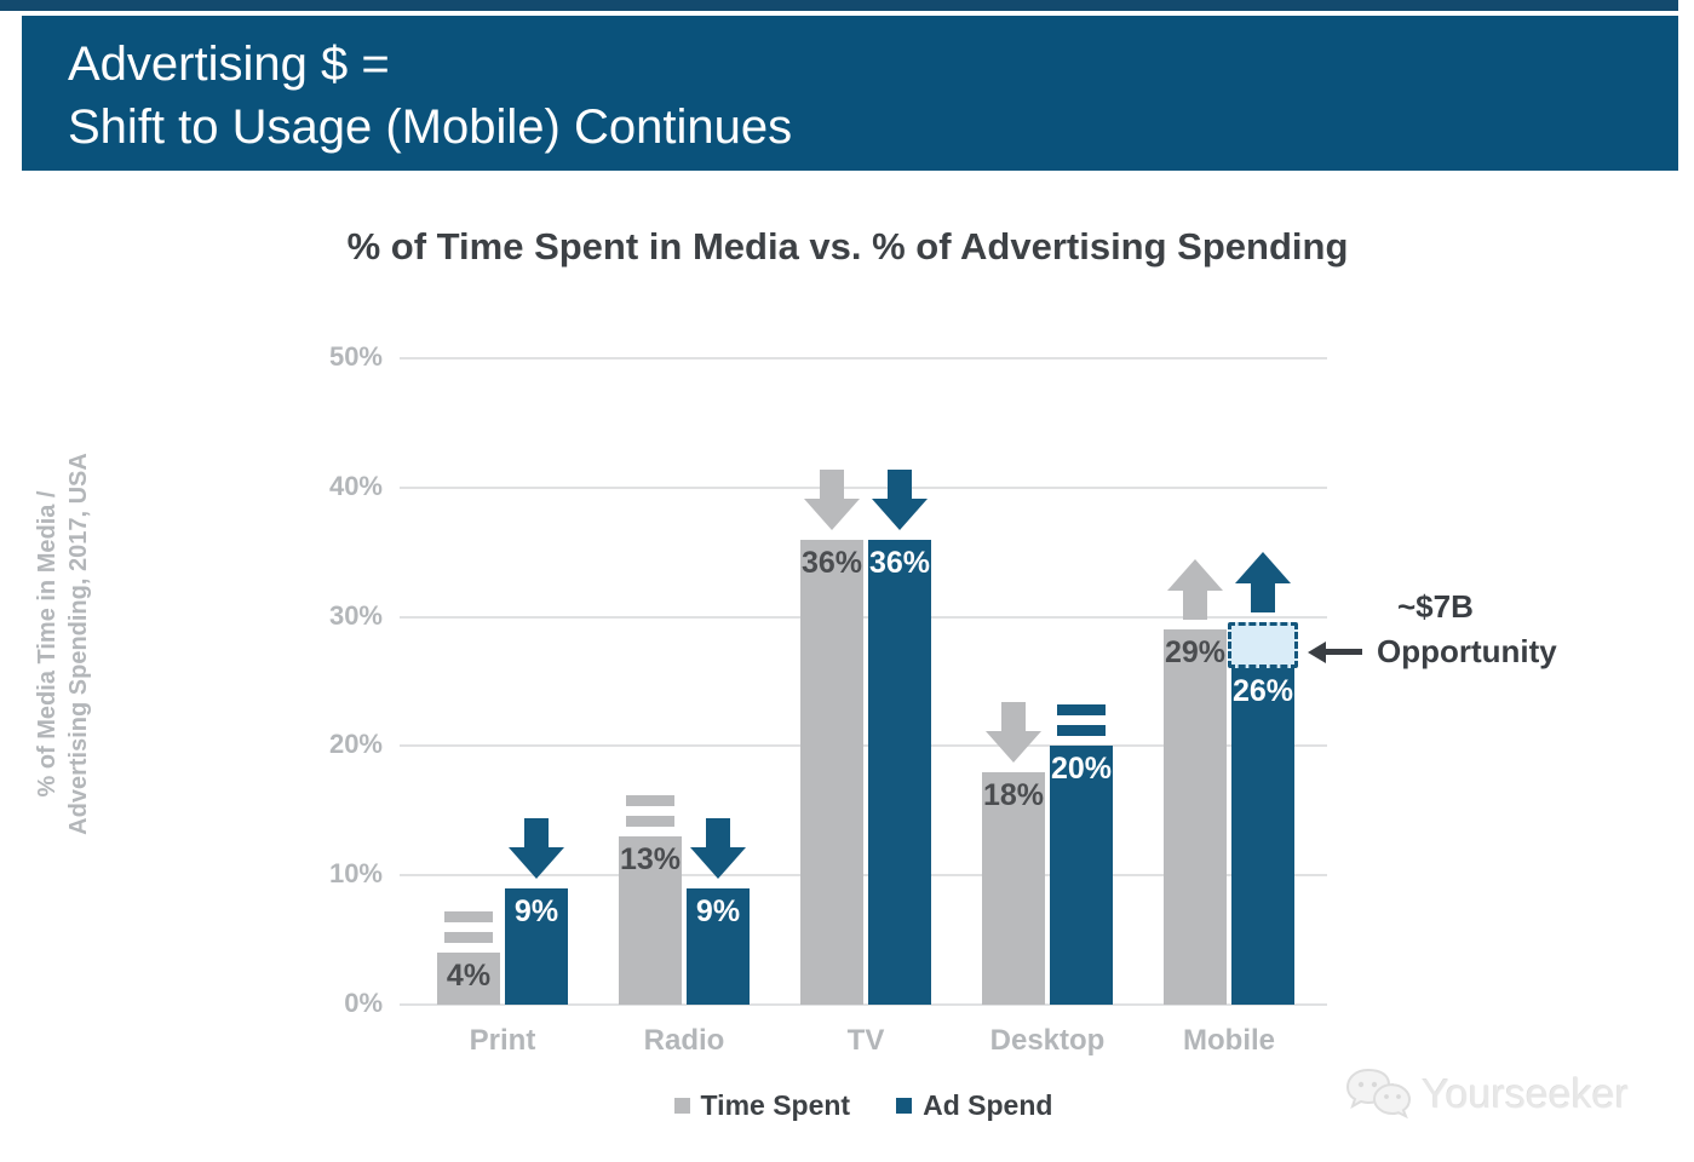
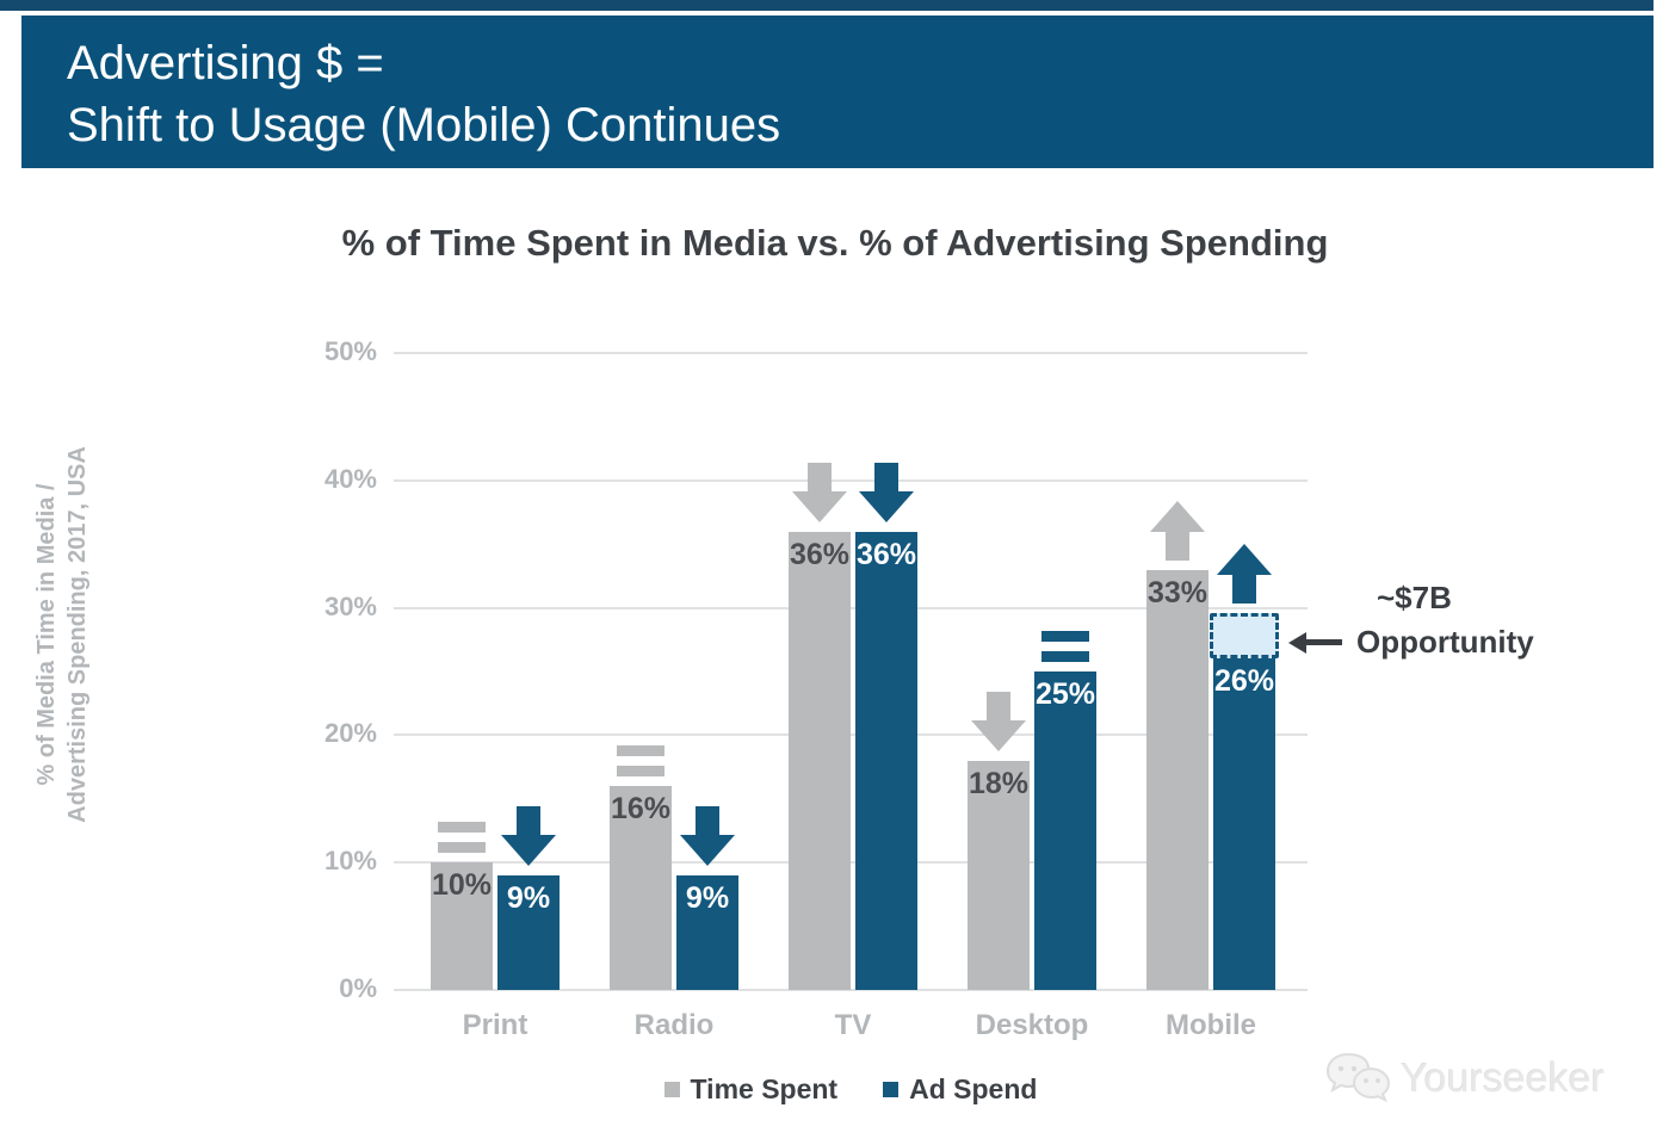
Time Spent/Print: 4% -> 10%
Time Spent/Radio: 13% -> 16%
Ad Spend/Desktop: 20% -> 25%
Time Spent/Mobile: 29% -> 33%
